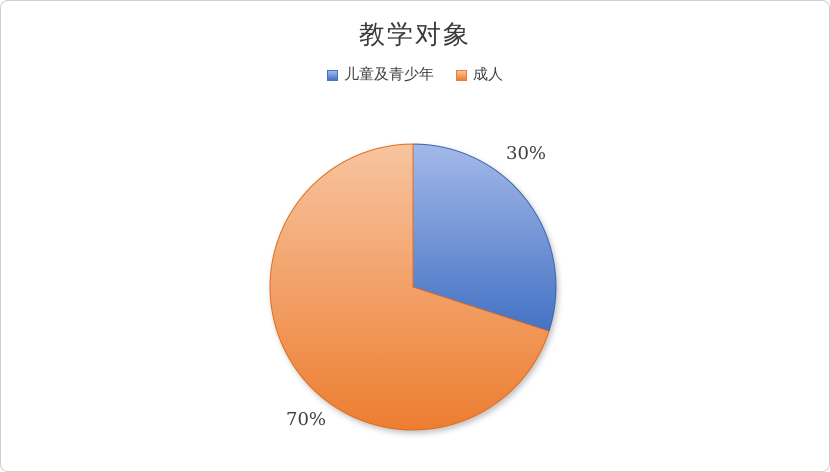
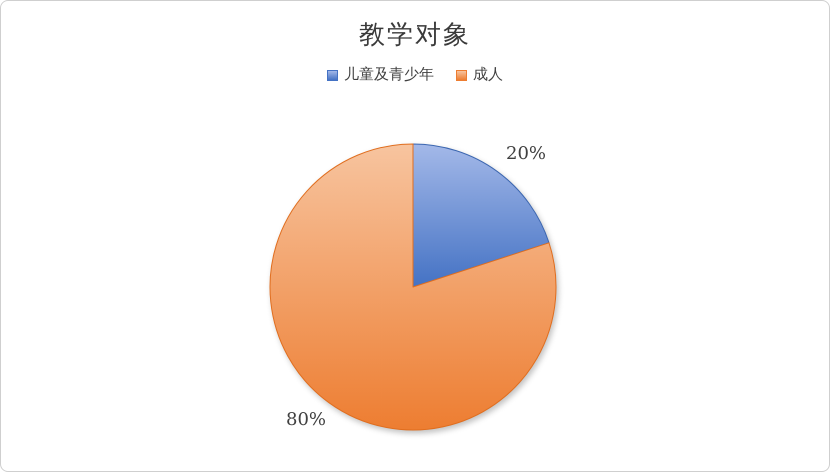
儿童及青少年: 30% -> 20%
成人: 70% -> 80%
